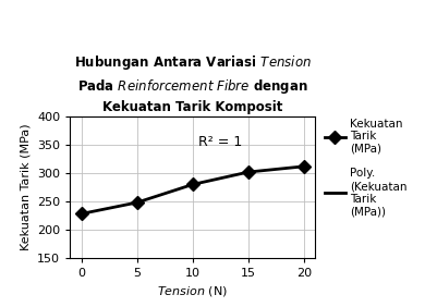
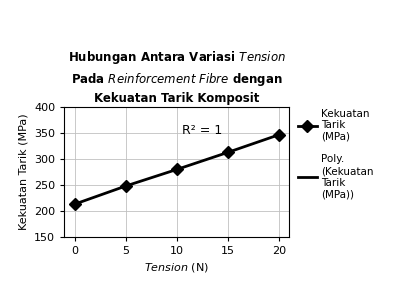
0: 228 -> 213
15: 302 -> 313
20: 312 -> 347
